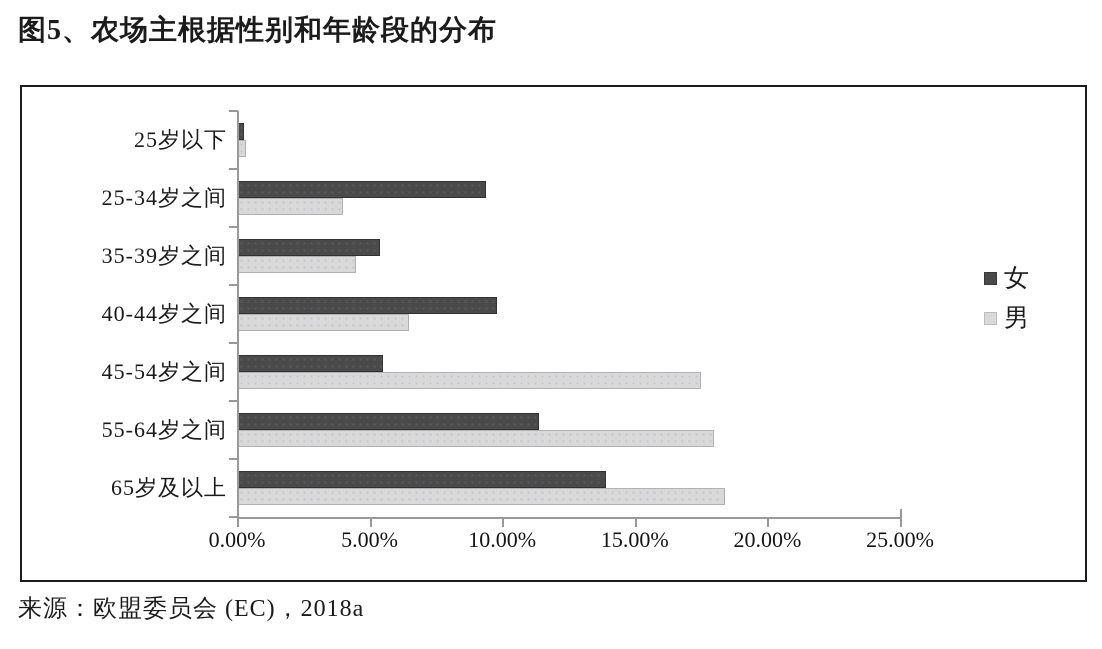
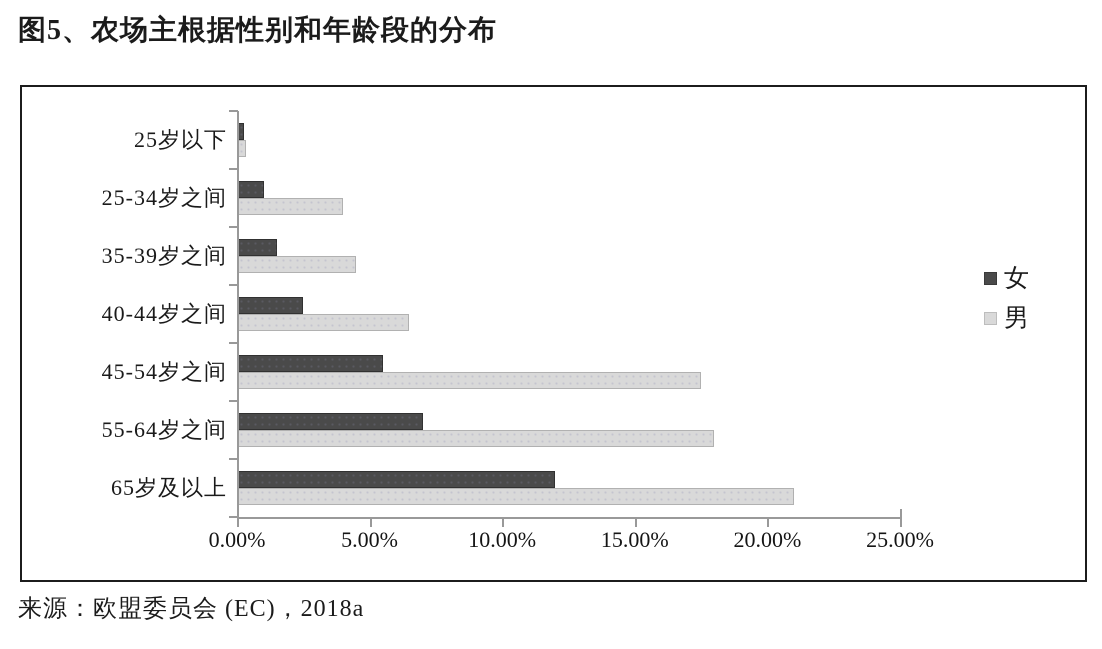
女/25-34岁之间: 9.4% -> 1.0%
女/35-39岁之间: 5.4% -> 1.5%
女/40-44岁之间: 9.8% -> 2.5%
女/55-64岁之间: 11.4% -> 7.0%
女/65岁及以上: 13.9% -> 12.0%
男/65岁及以上: 18.4% -> 21.0%
